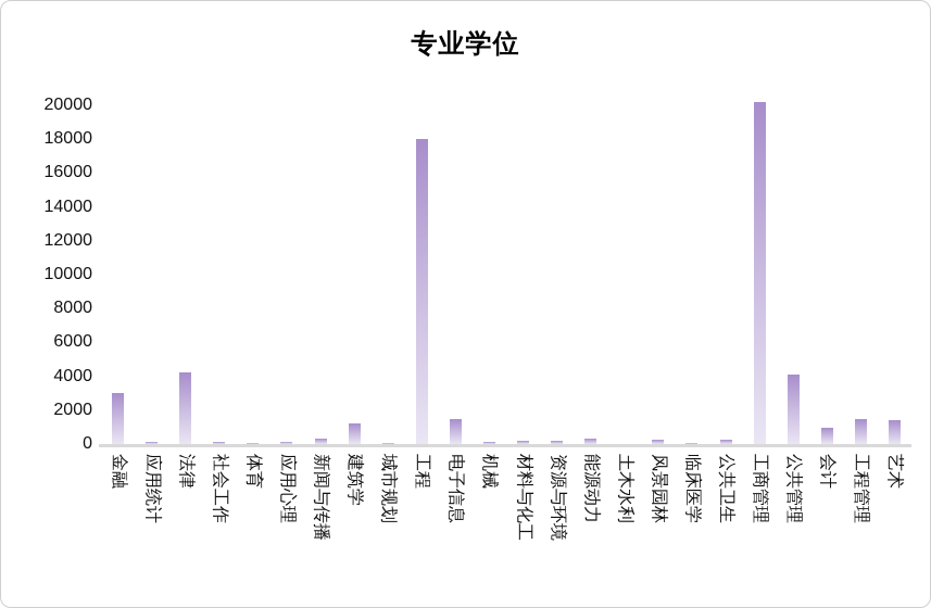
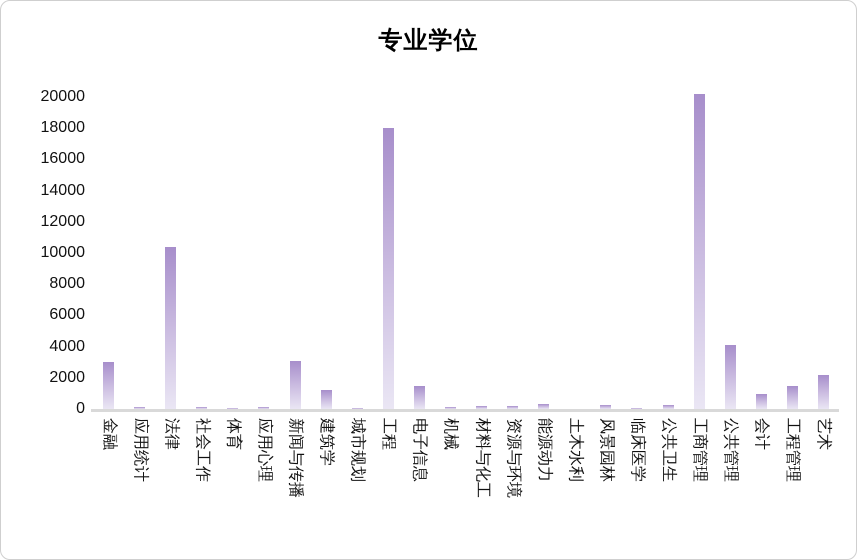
法律: 4200 -> 10400
新闻与传播: 300 -> 3100
艺术: 1400 -> 2200
